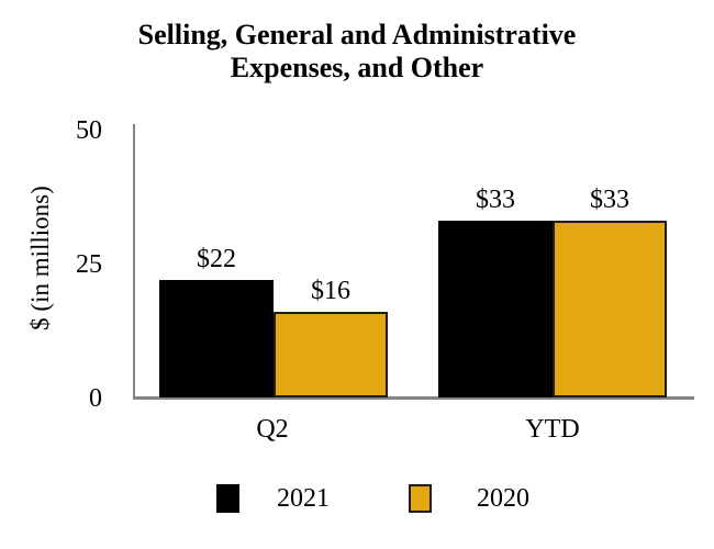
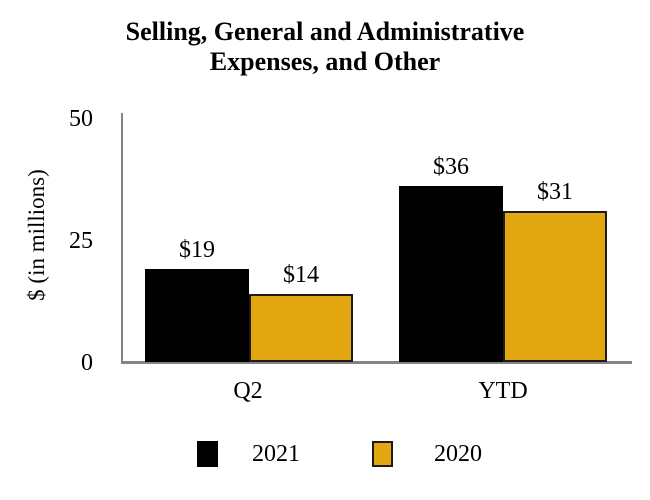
2021/Q2: $22 -> $19
2020/Q2: $16 -> $14
2021/YTD: $33 -> $36
2020/YTD: $33 -> $31
